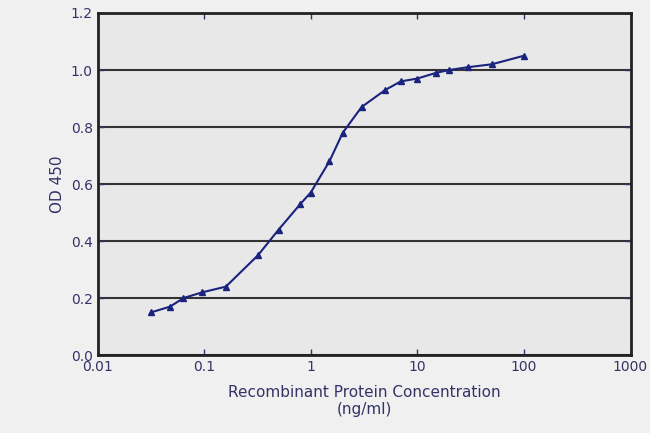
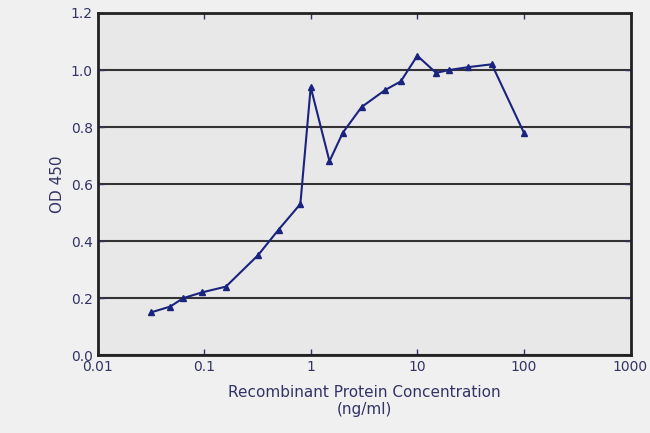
1: 0.57 -> 0.94
10: 0.97 -> 1.05
100: 1.05 -> 0.78
